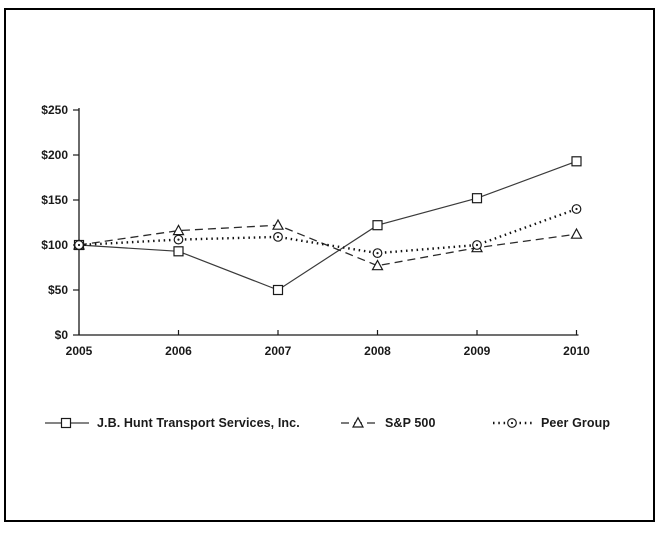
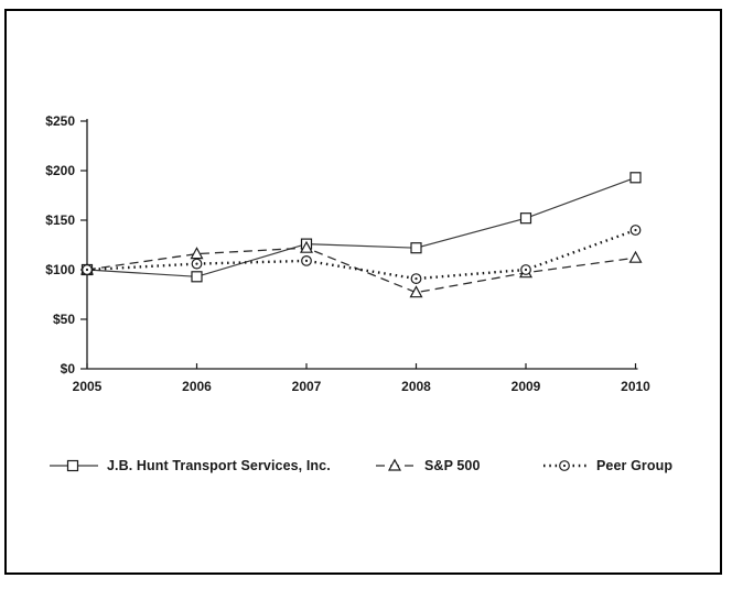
J.B. Hunt Transport Services, Inc./2007: $50 -> $130
